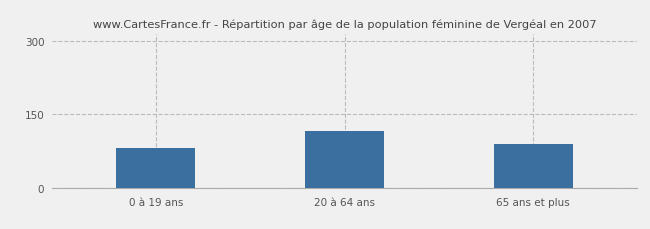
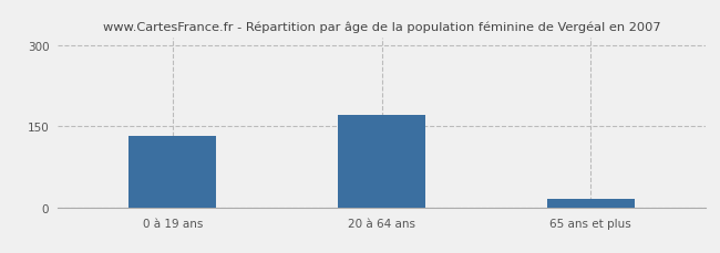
0 à 19 ans: 80 -> 133
20 à 64 ans: 115 -> 170
65 ans et plus: 90 -> 15
